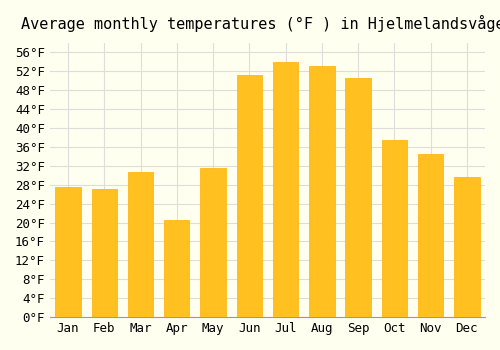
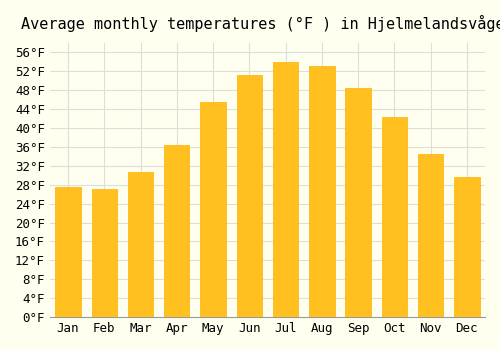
Apr: 20.5°F -> 36.5°F
May: 31.5°F -> 45.5°F
Sep: 50.5°F -> 48.5°F
Oct: 37.5°F -> 42.4°F
